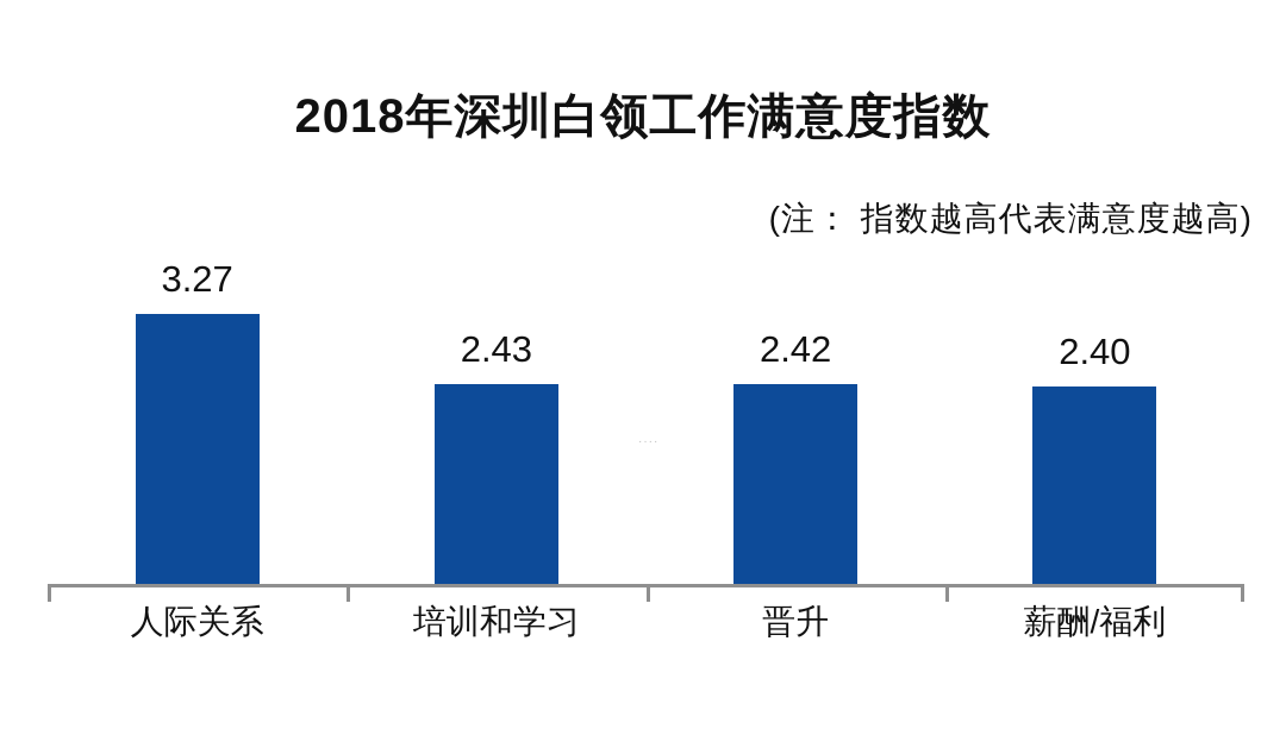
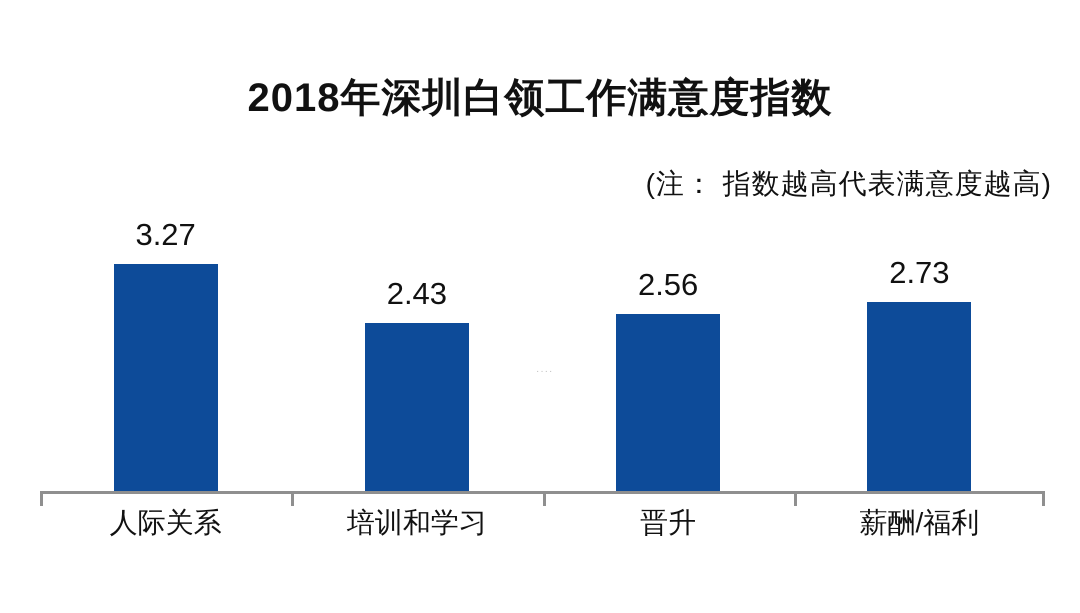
晋升: 2.42 -> 2.56
薪酬/福利: 2.40 -> 2.73
